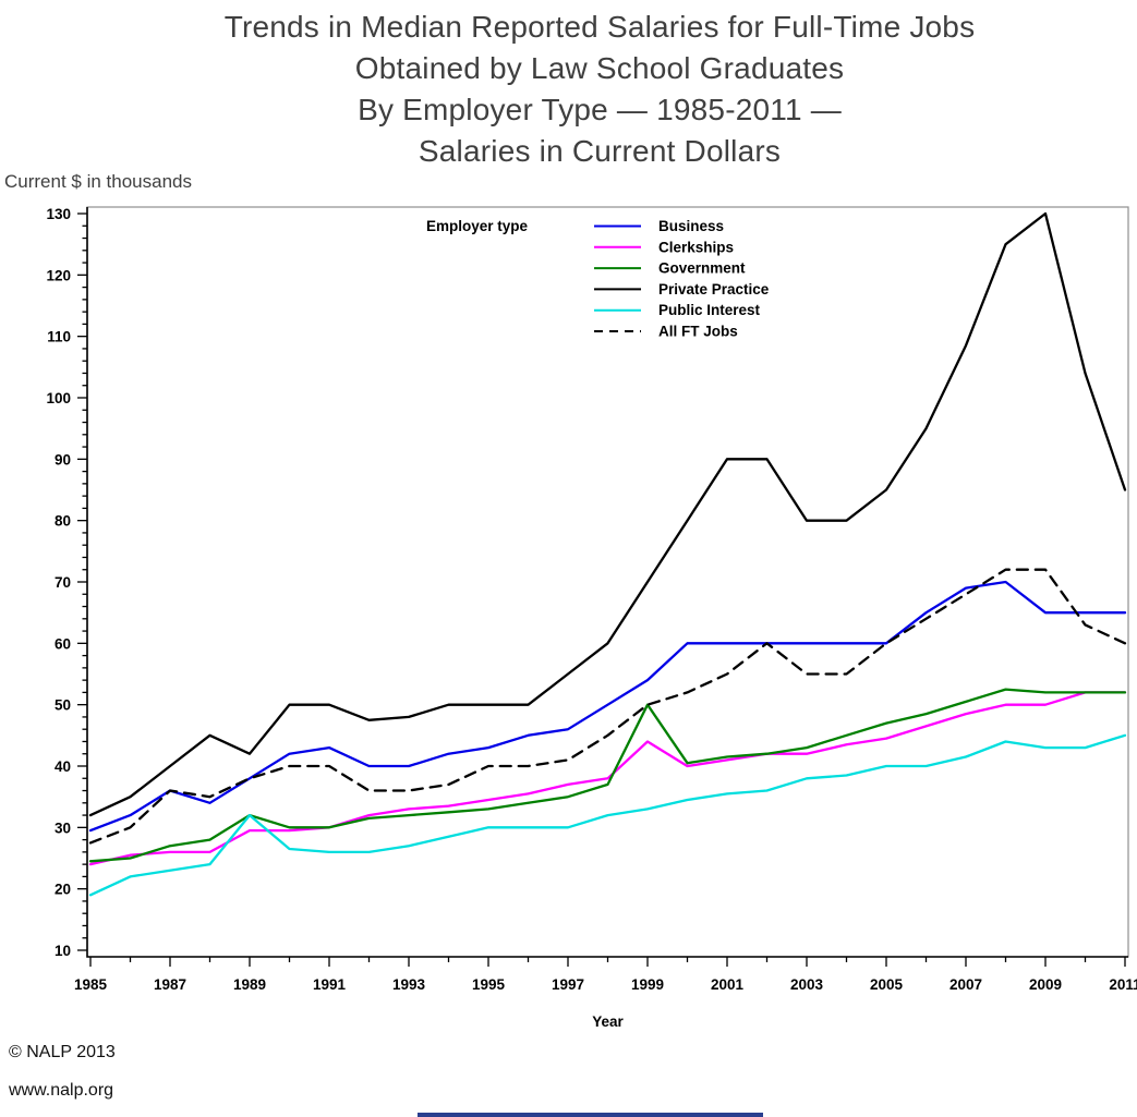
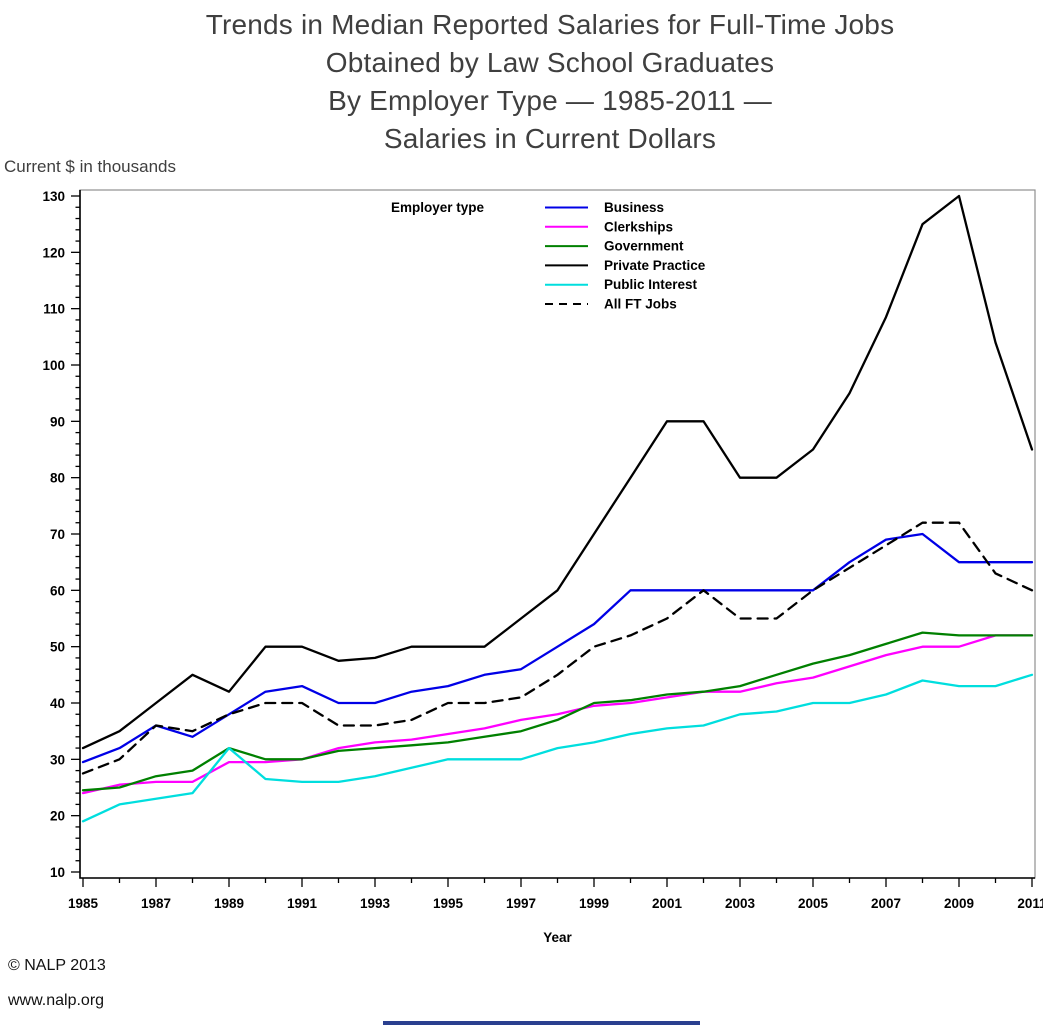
Clerkships/1999: 44 -> 40
Government/1999: 50 -> 40
